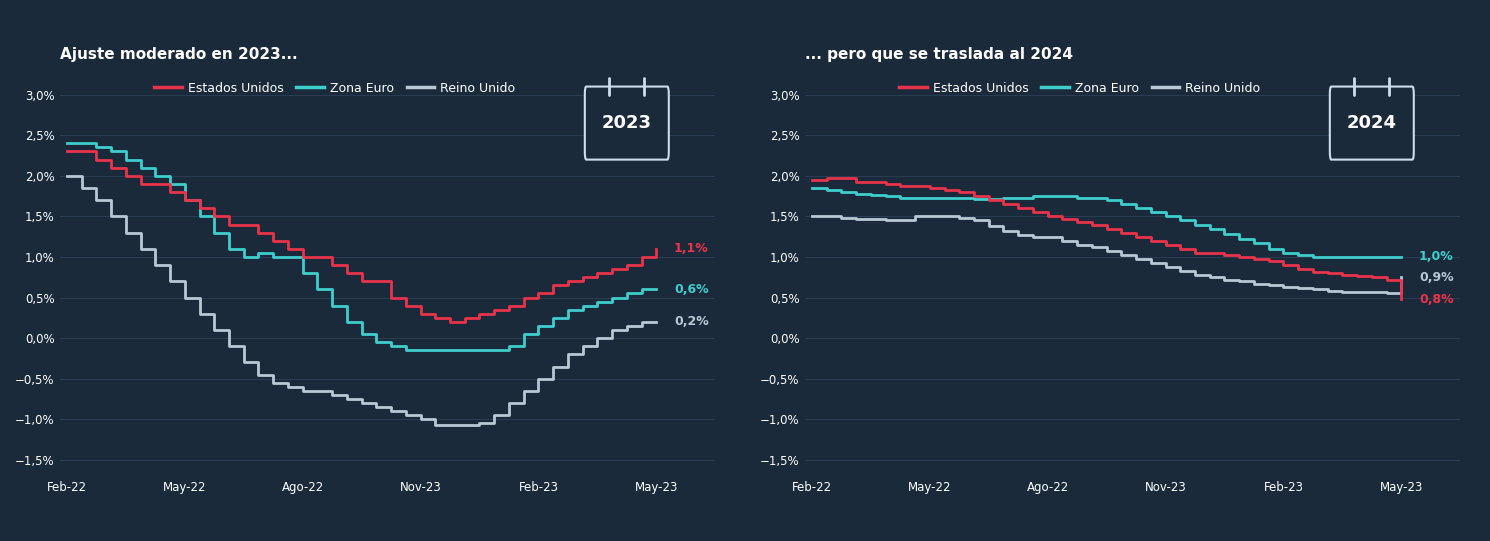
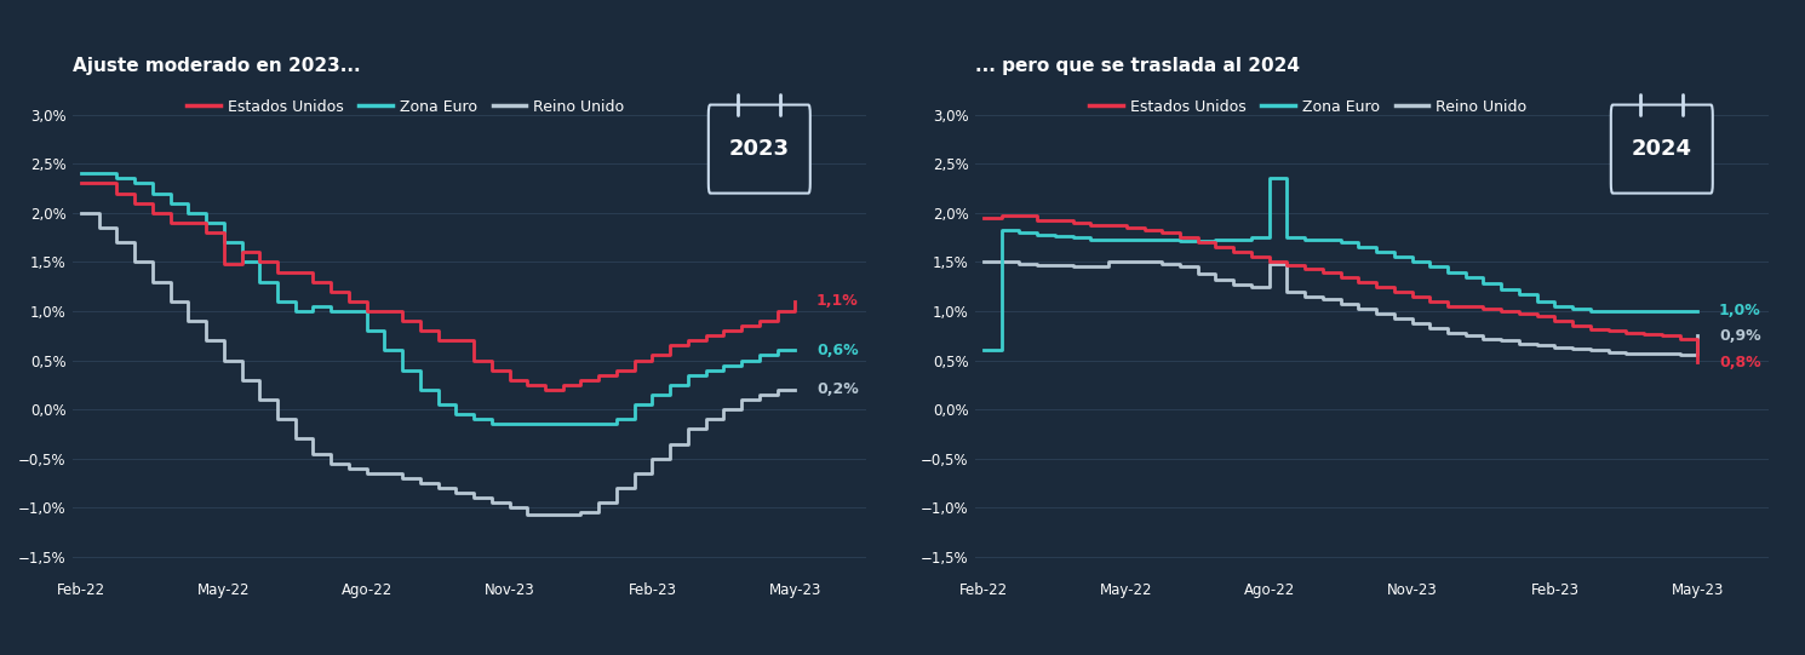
Ajuste moderado en 2023.../Estados Unidos/May-22: 1,70% -> 1,48%
... pero que se traslada al 2024/Zona Euro/Feb-22: 1,85% -> 0,60%
... pero que se traslada al 2024/Zona Euro/Ago-22: 1,75% -> 2,36%
... pero que se traslada al 2024/Reino Unido/Ago-22: 1,25% -> 1,48%
